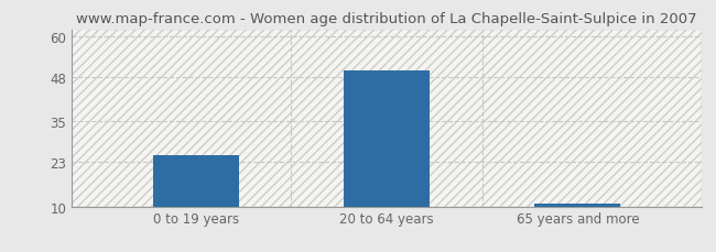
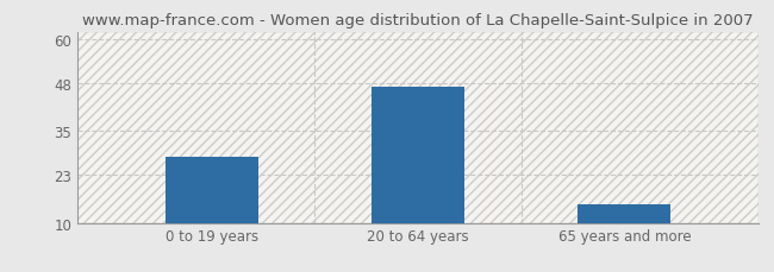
0 to 19 years: 25 -> 28
20 to 64 years: 50 -> 47
65 years and more: 11 -> 15
